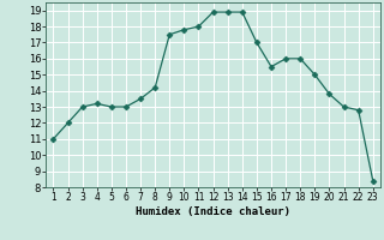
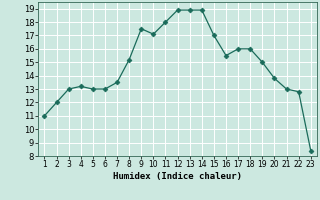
8: 14.2 -> 15.2
10: 17.8 -> 17.1
